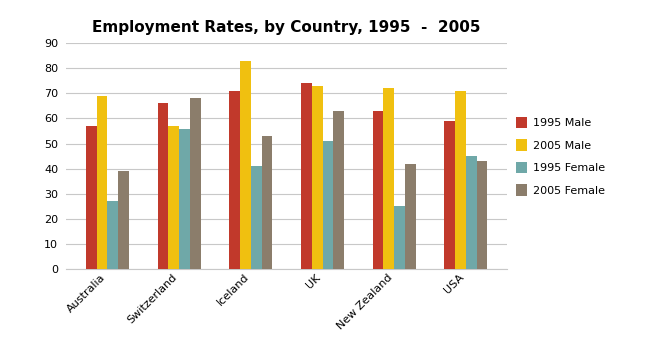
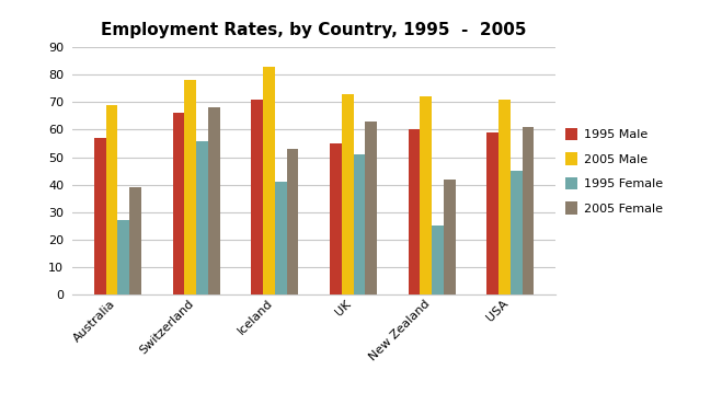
2005 Male/Switzerland: 57 -> 78
1995 Male/UK: 74 -> 55
1995 Male/New Zealand: 63 -> 60
2005 Female/USA: 43 -> 61
